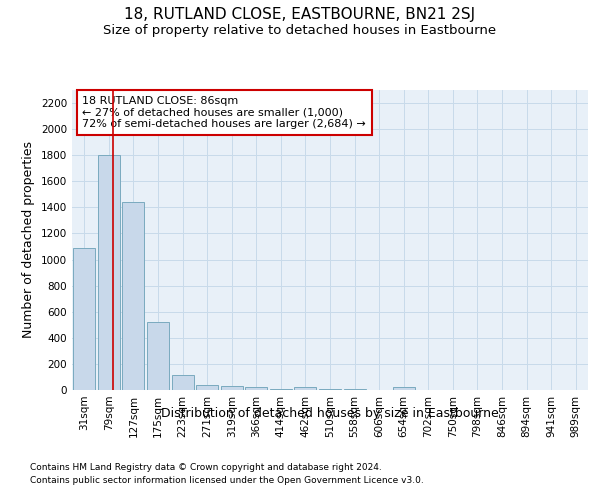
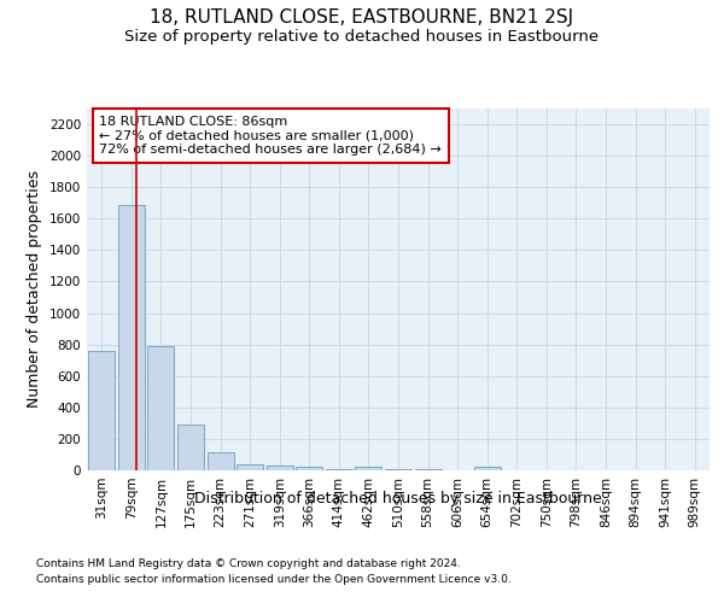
31sqm: 1090 -> 760
79sqm: 1800 -> 1690
127sqm: 1440 -> 790
175sqm: 520 -> 300
